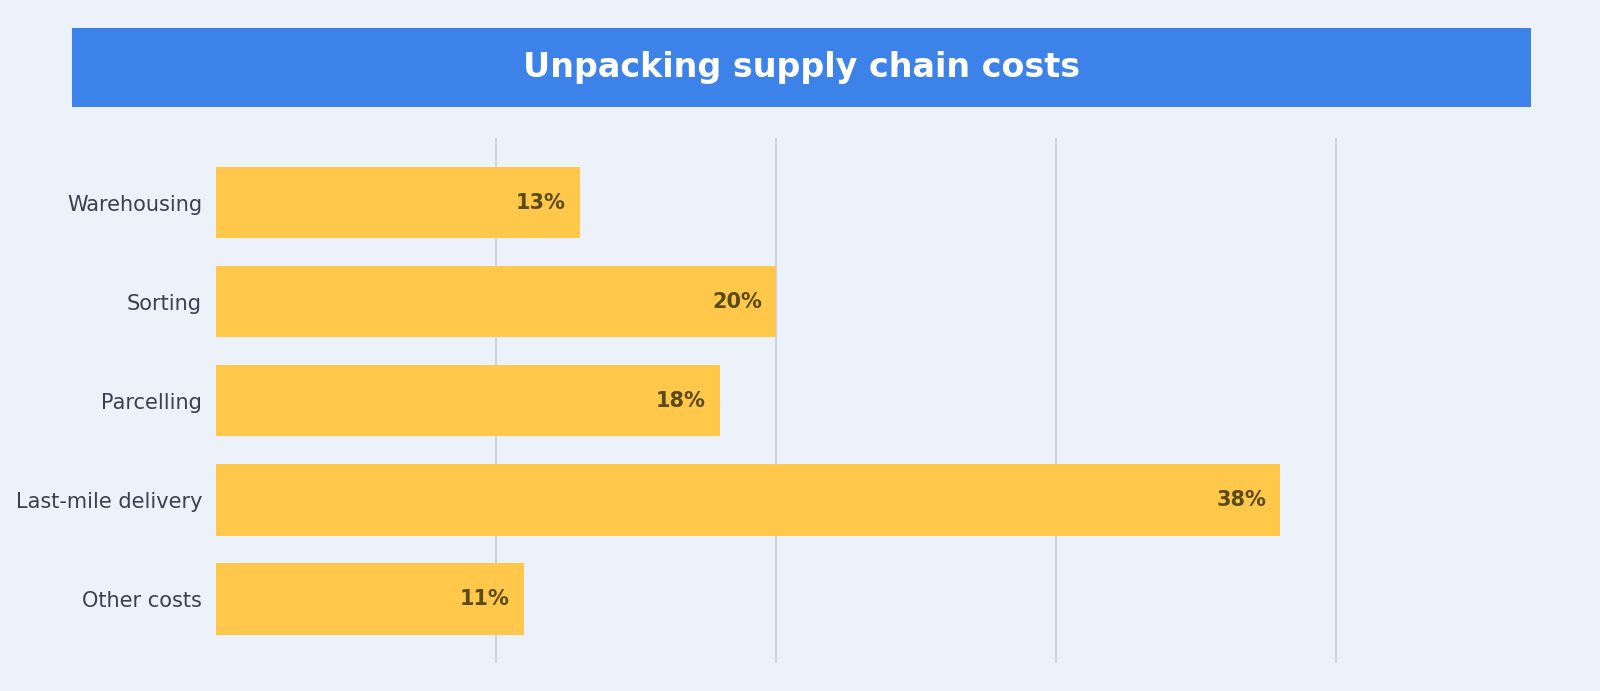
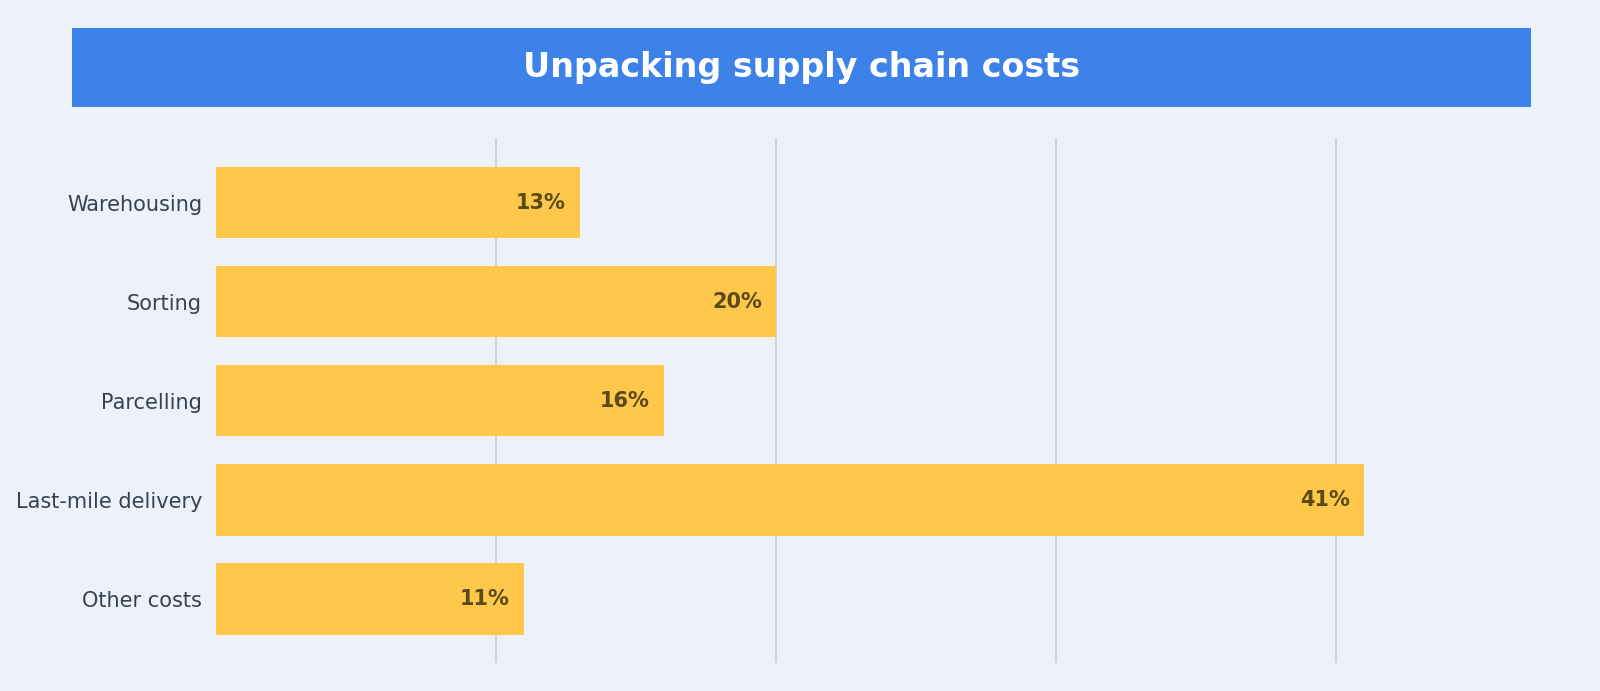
Parcelling: 18% -> 16%
Last-mile delivery: 38% -> 41%
